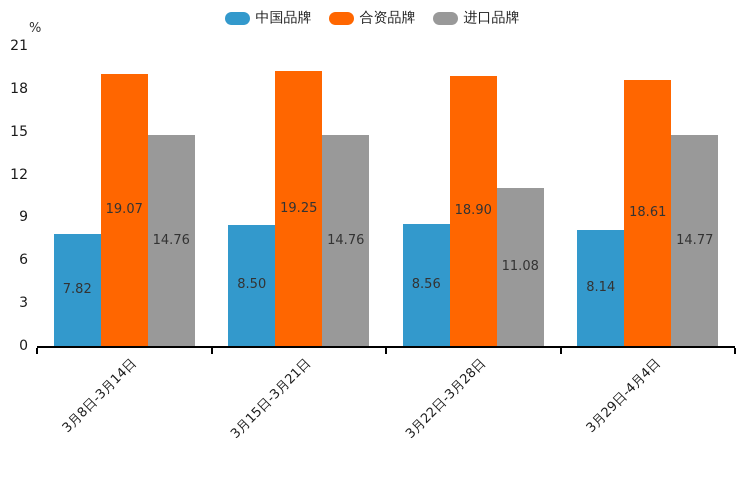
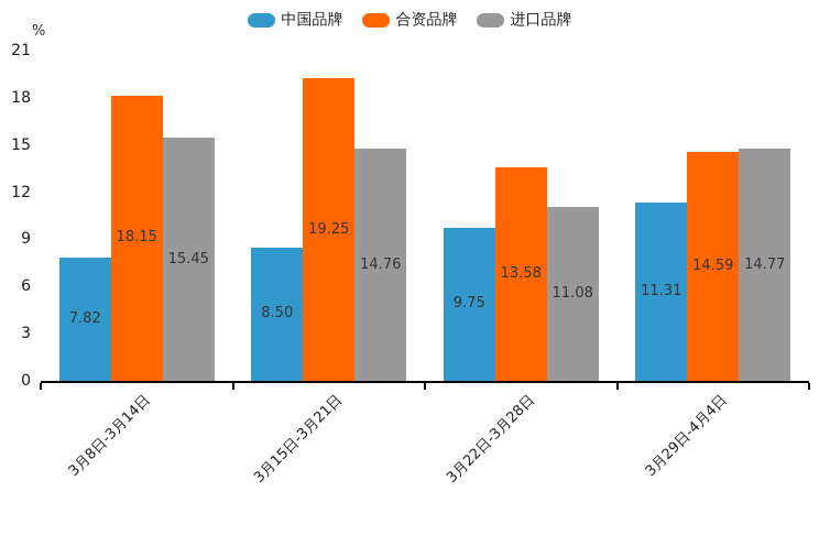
合资品牌/3月8日-3月14日: 19.07 -> 18.15
进口品牌/3月8日-3月14日: 14.76 -> 15.45
中国品牌/3月22日-3月28日: 8.56 -> 9.75
合资品牌/3月22日-3月28日: 18.90 -> 13.58
中国品牌/3月29日-4月4日: 8.14 -> 11.31
合资品牌/3月29日-4月4日: 18.61 -> 14.59
